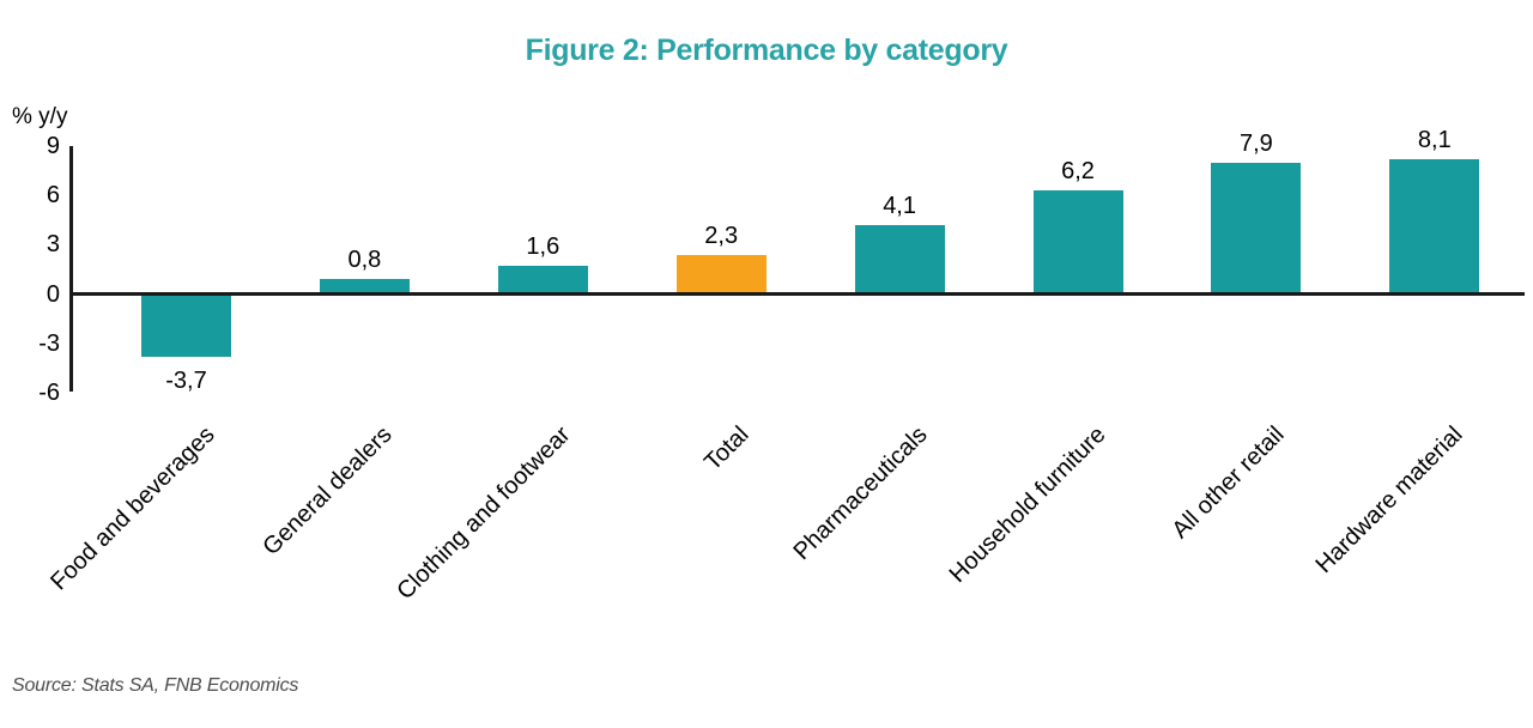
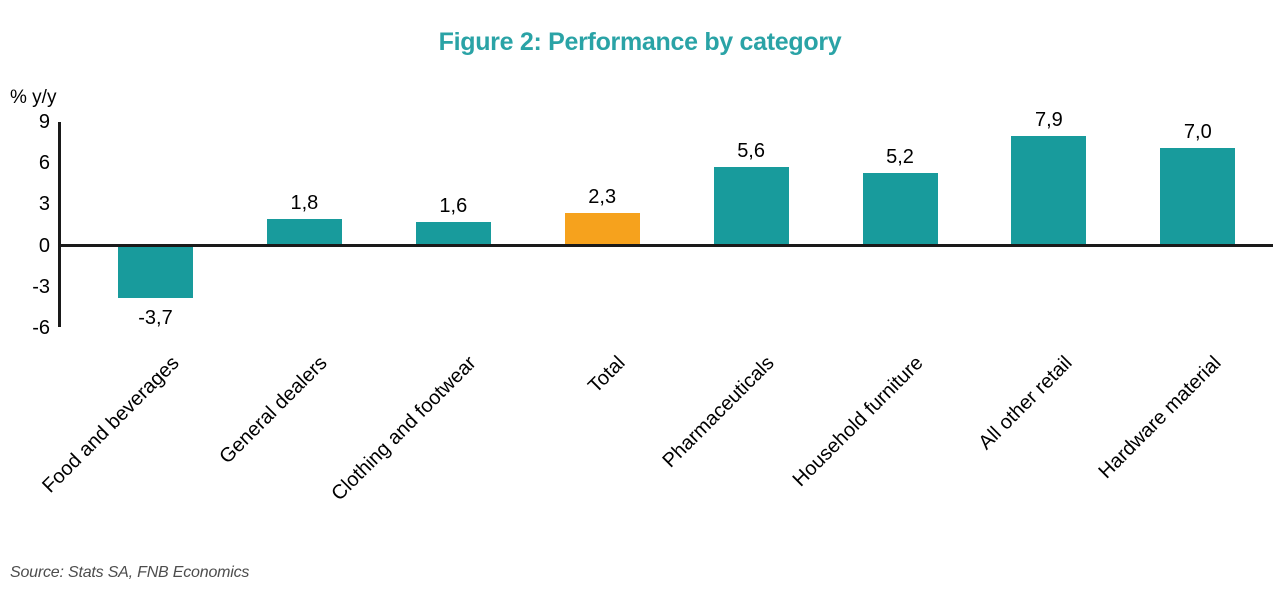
General dealers: 0,8 -> 1,8
Pharmaceuticals: 4,1 -> 5,6
Household furniture: 6,2 -> 5,2
Hardware material: 8,1 -> 7,0
